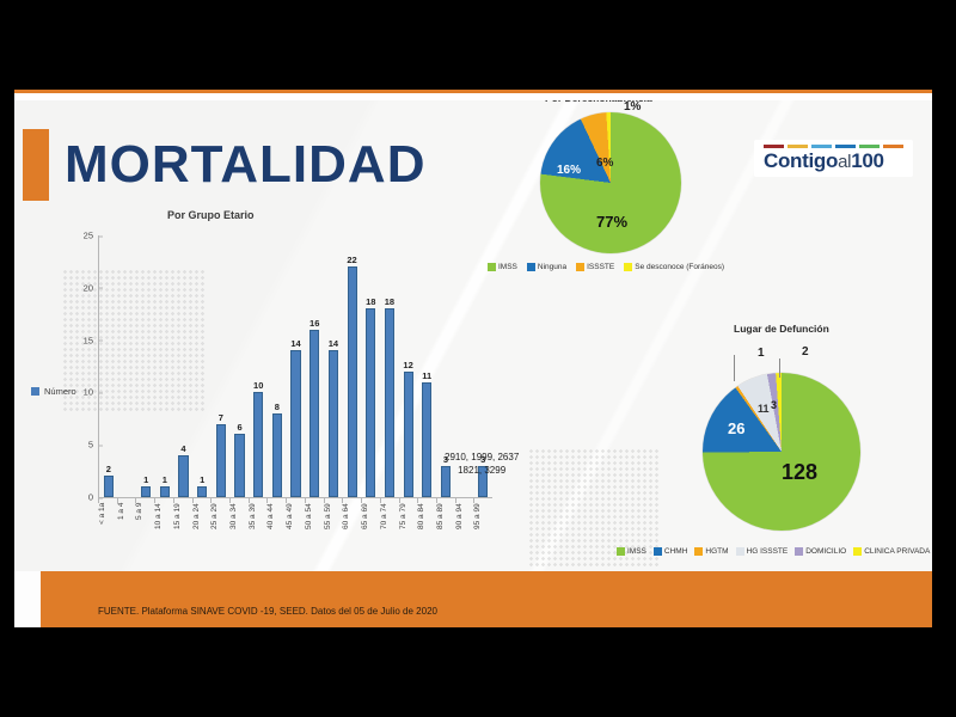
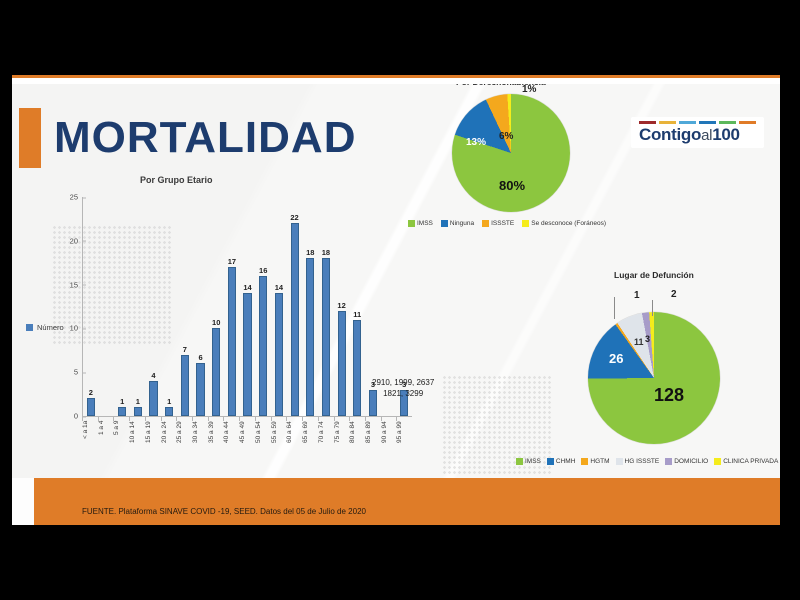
Por Grupo Etario/40 a 44: 8 -> 17
Por Derechohabiencia/IMSS: 77% -> 80%
Por Derechohabiencia/Ninguna: 16% -> 13%
